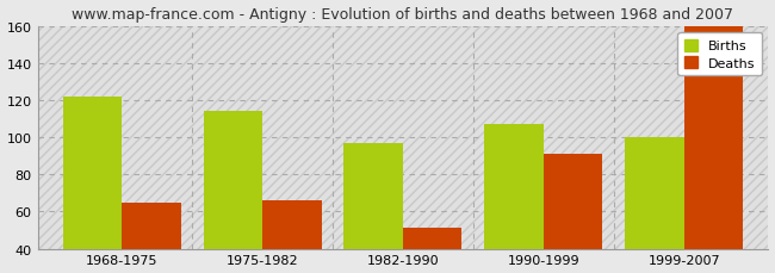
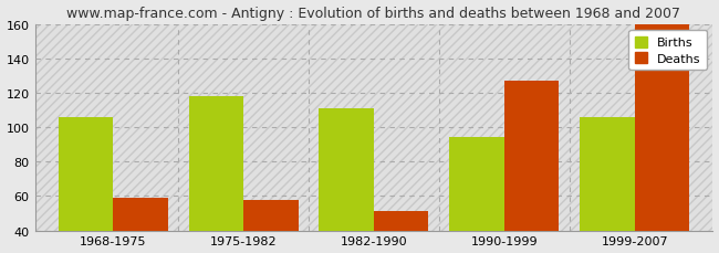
Births/1968-1975: 122 -> 106
Deaths/1968-1975: 65 -> 59
Births/1975-1982: 114 -> 118
Deaths/1975-1982: 66 -> 58
Births/1982-1990: 97 -> 111
Births/1990-1999: 107 -> 94
Deaths/1990-1999: 91 -> 127
Births/1999-2007: 100 -> 106
